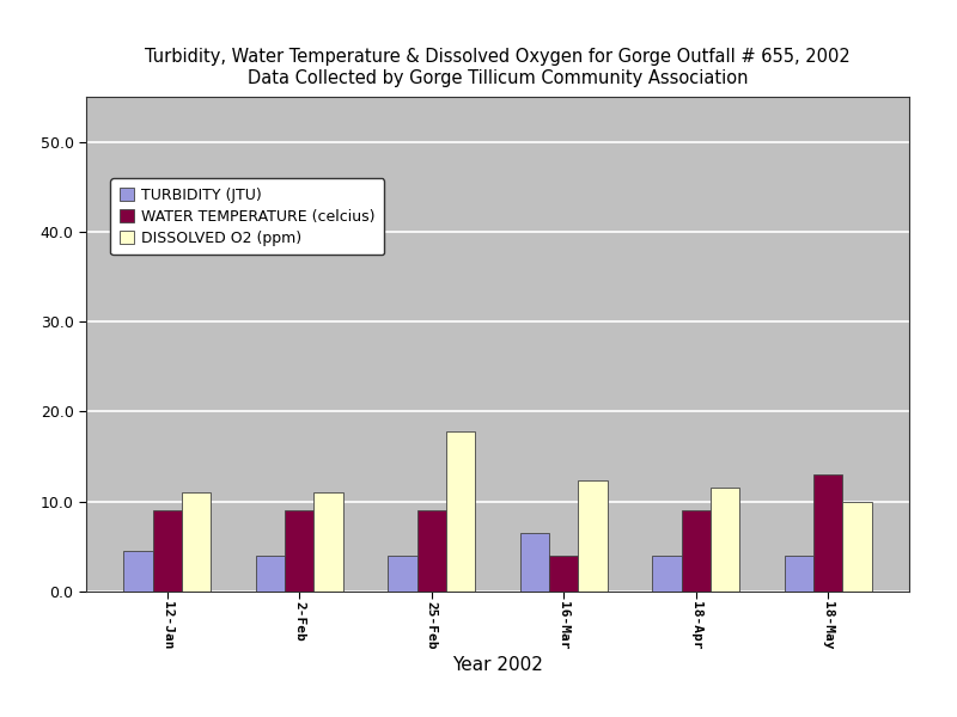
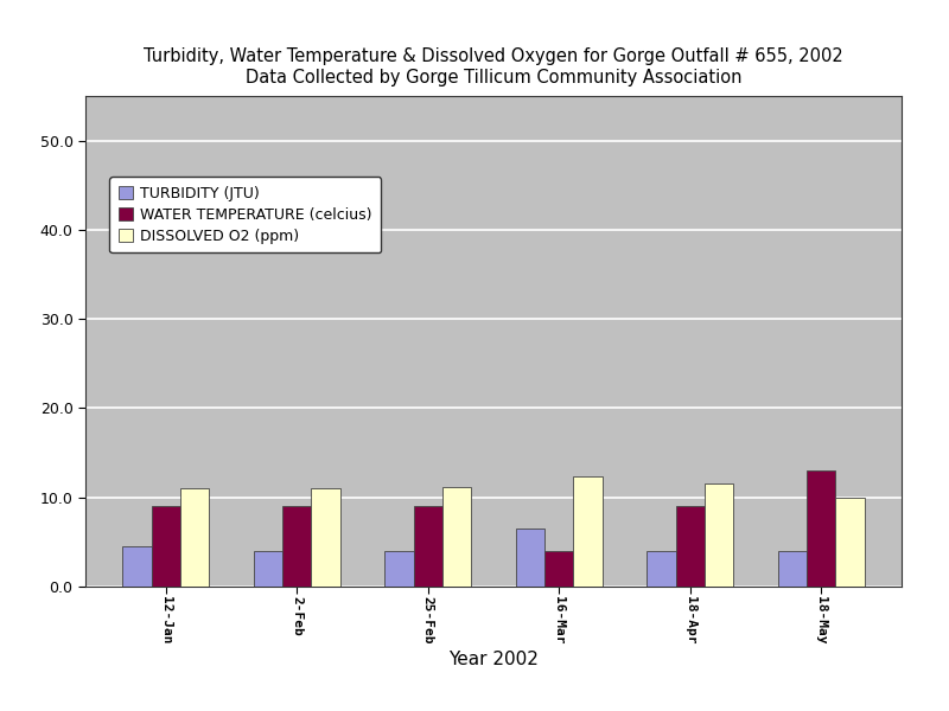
DISSOLVED O2 (ppm)/25-Feb: 17.8 -> 11.2
